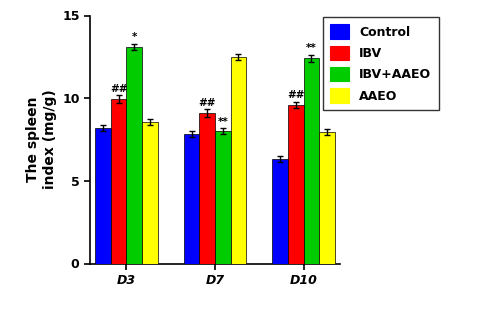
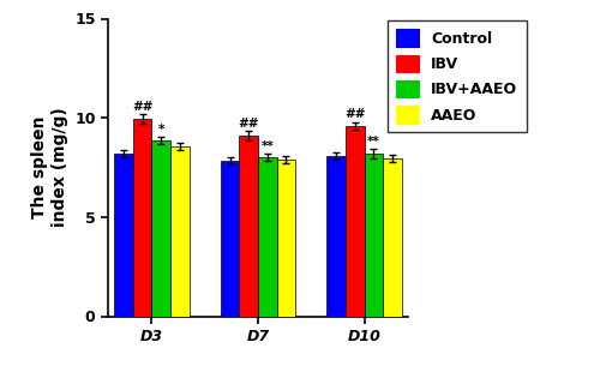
IBV+AAEO/D3: 13.1 -> 8.8
AAEO/D7: 12.5 -> 7.9
Control/D10: 6.3 -> 8.1
IBV+AAEO/D10: 12.4 -> 8.2
